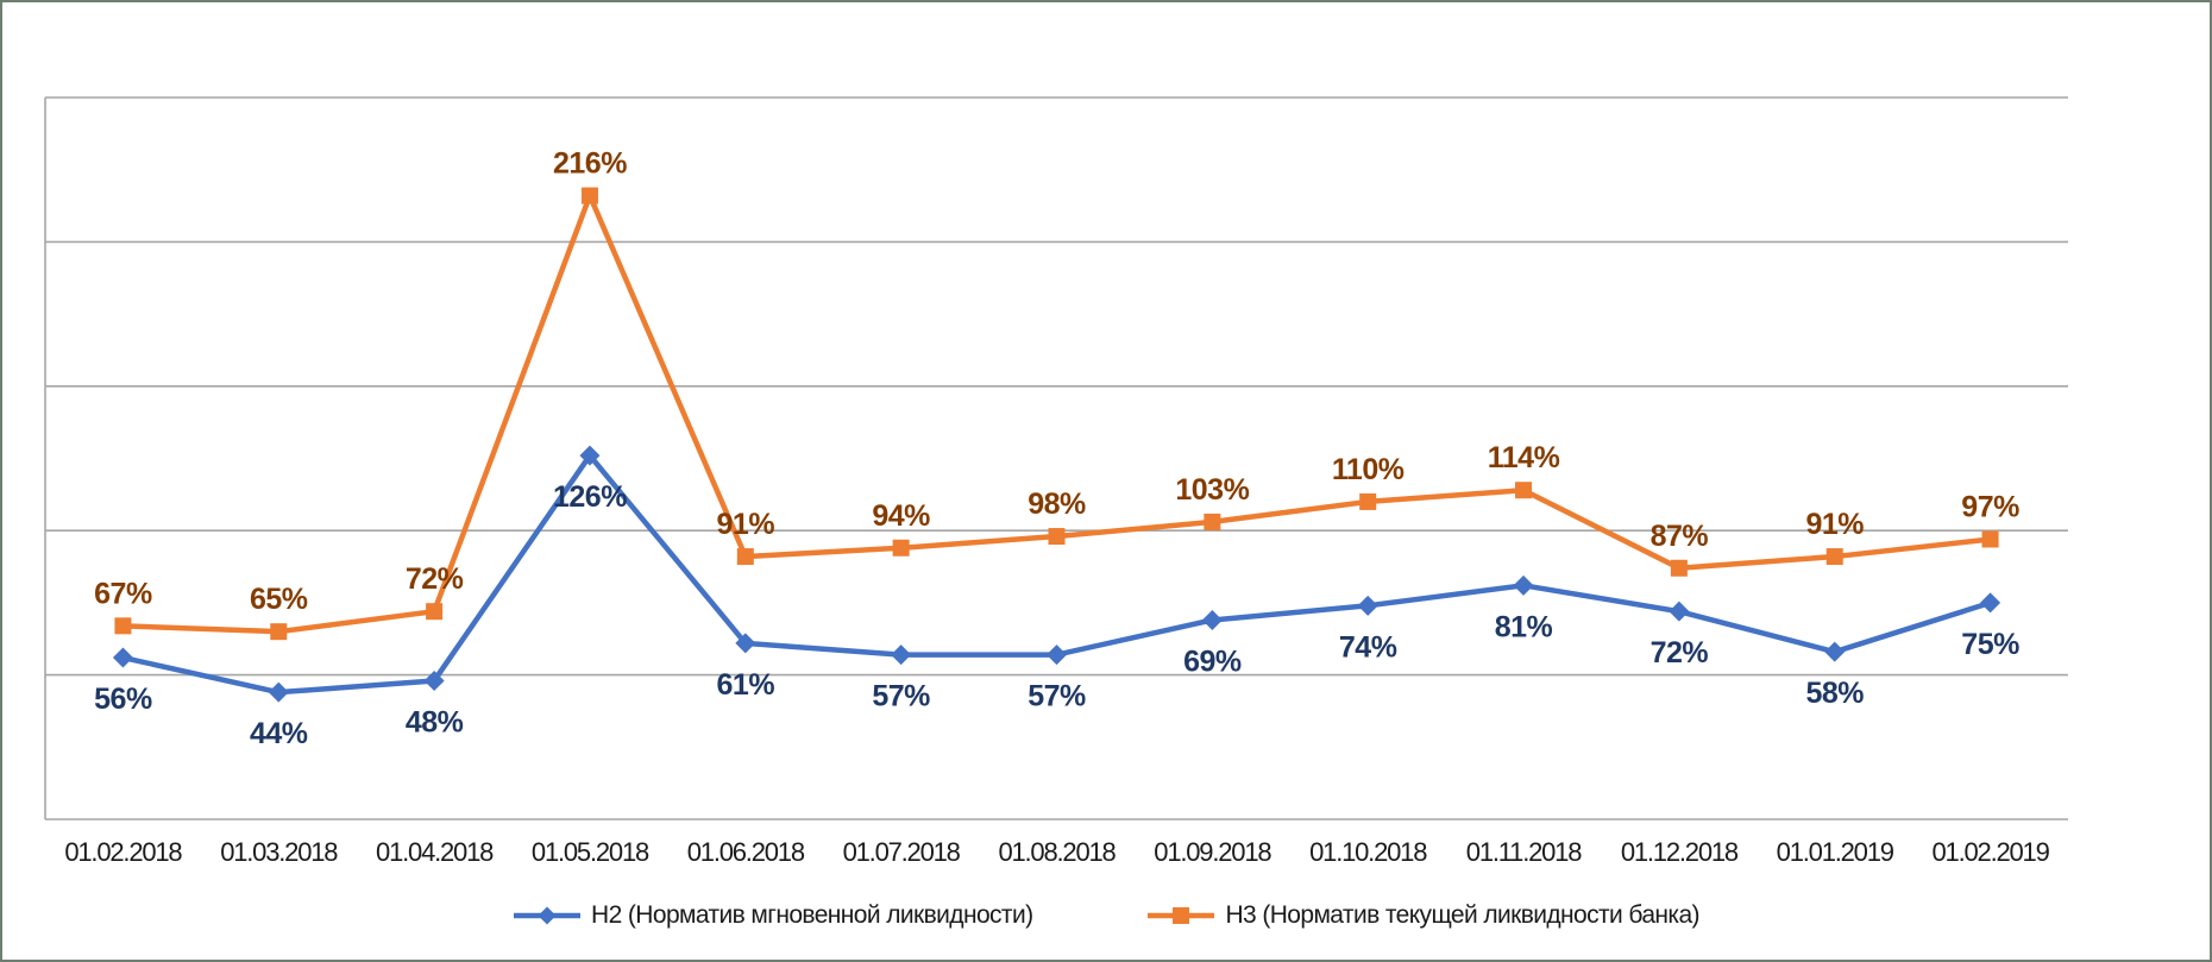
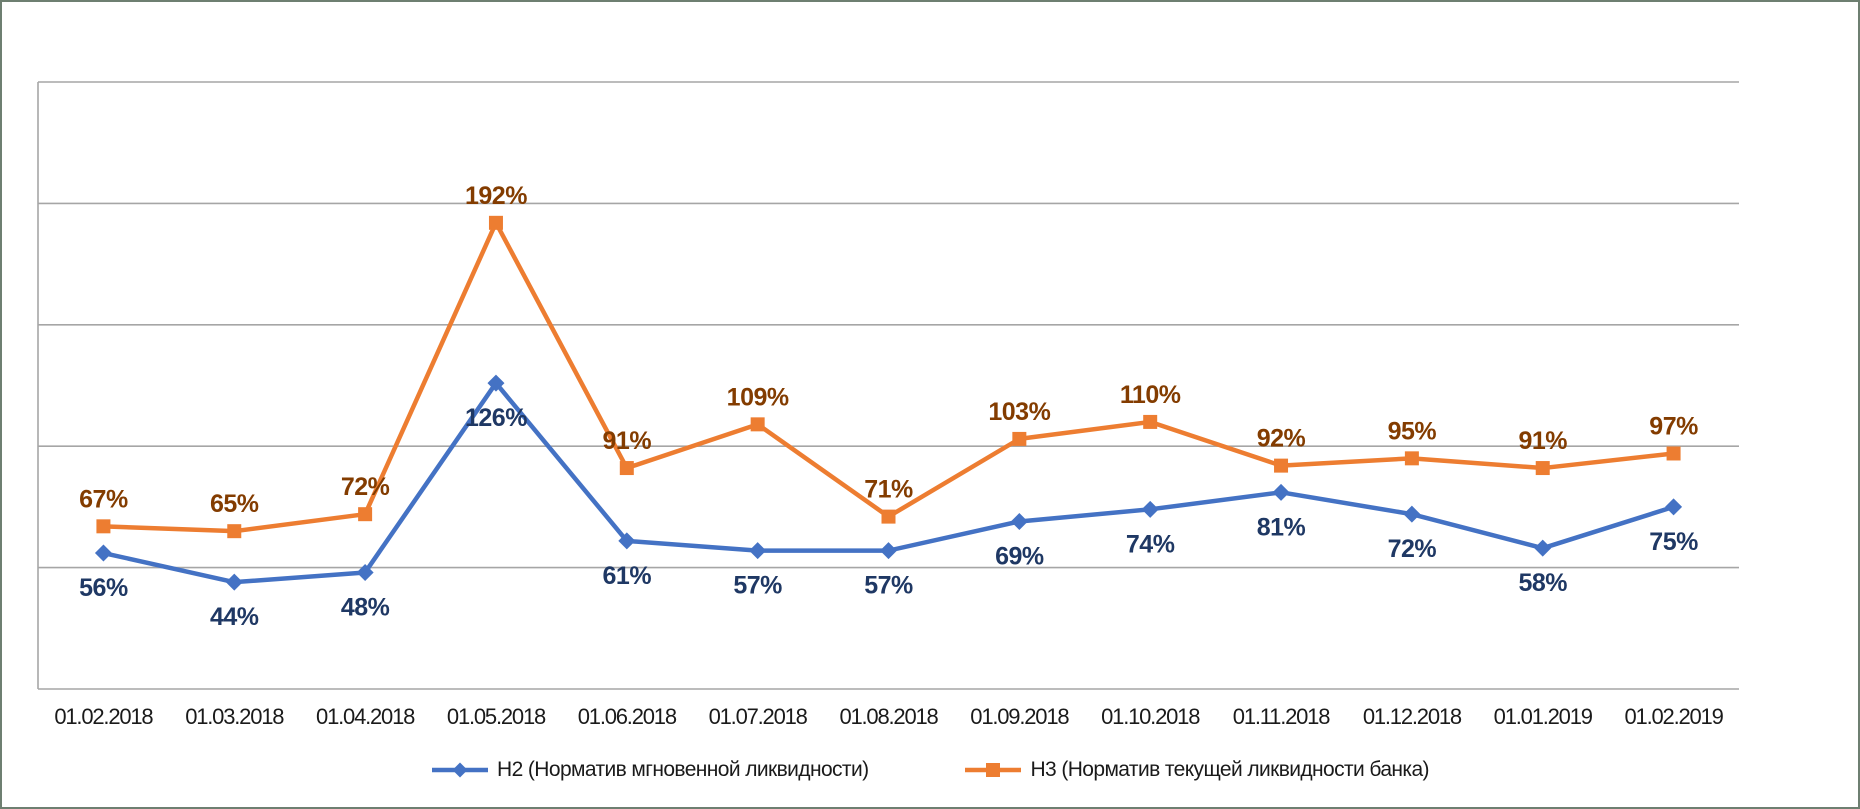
Н3 (Норматив текущей ликвидности банка)/01.05.2018: 216% -> 192%
Н3 (Норматив текущей ликвидности банка)/01.07.2018: 94% -> 109%
Н3 (Норматив текущей ликвидности банка)/01.08.2018: 98% -> 71%
Н3 (Норматив текущей ликвидности банка)/01.11.2018: 114% -> 92%
Н3 (Норматив текущей ликвидности банка)/01.12.2018: 87% -> 95%
